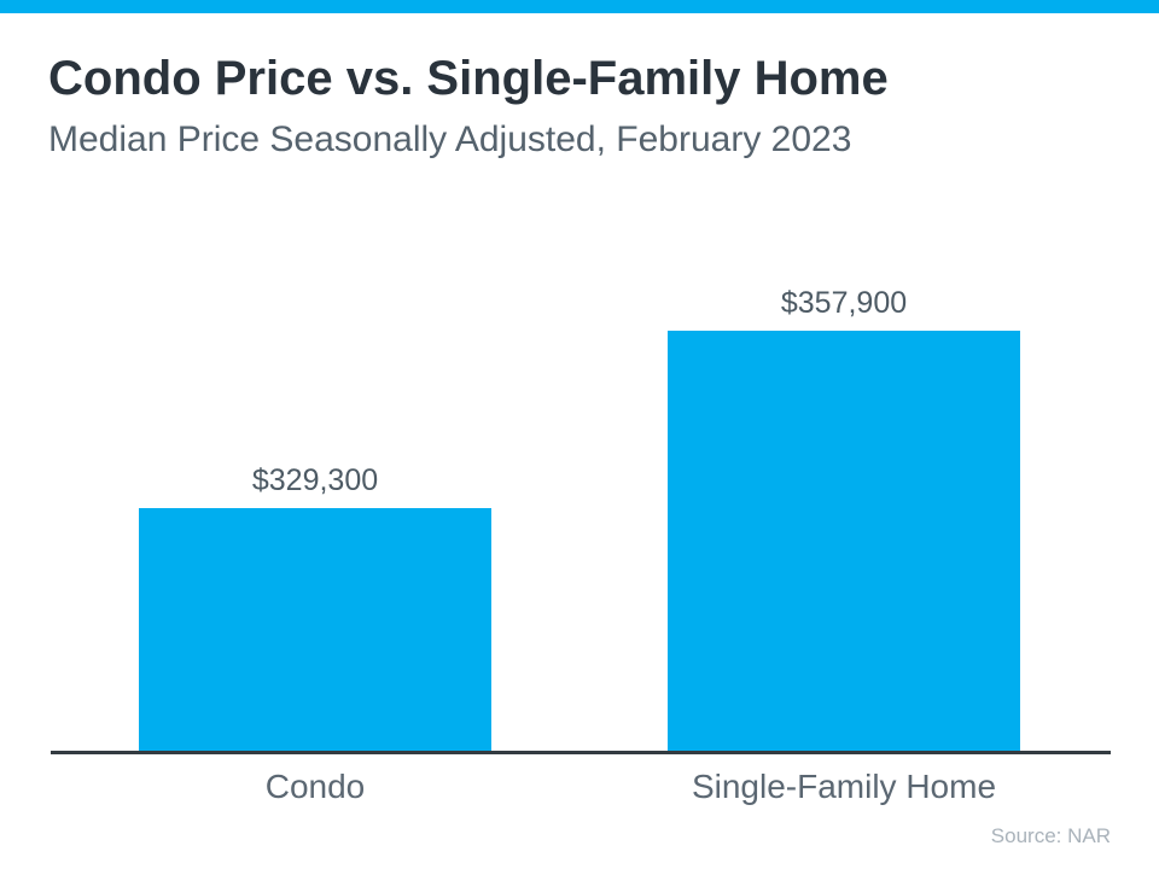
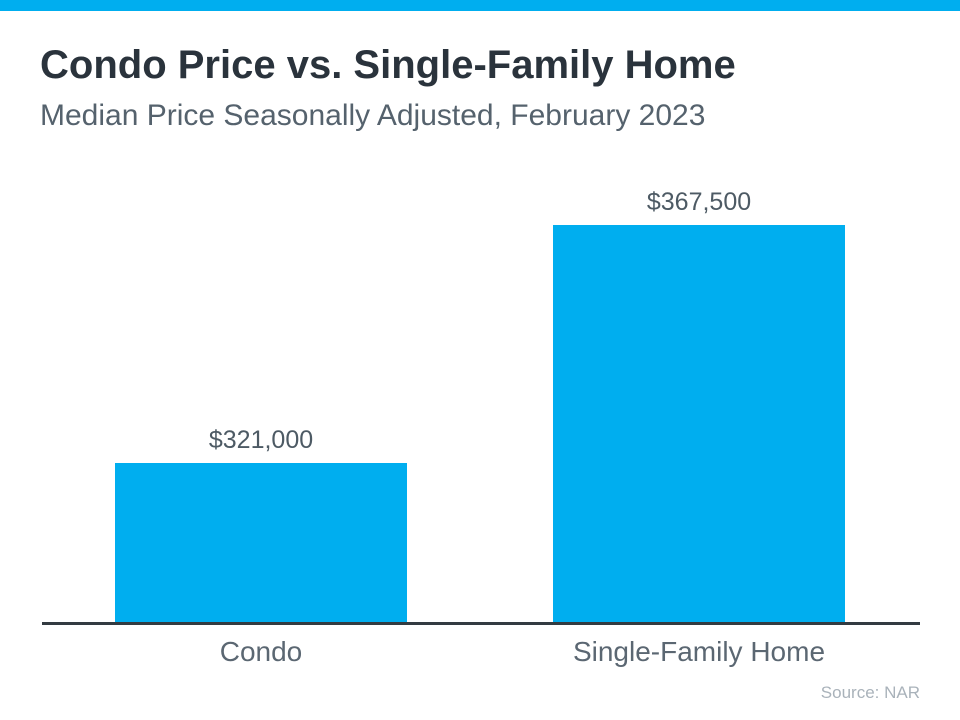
Condo: $329,300 -> $321,000
Single-Family Home: $357,900 -> $367,500
